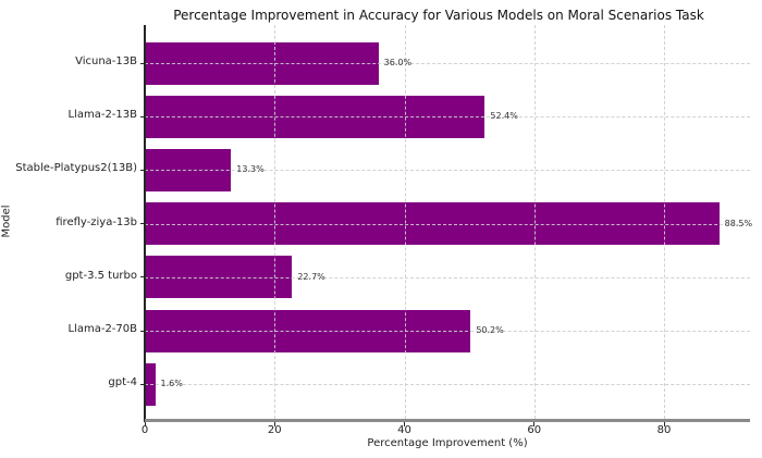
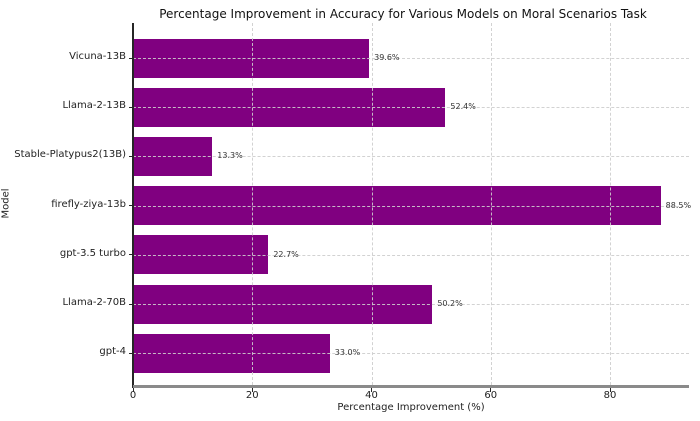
Vicuna-13B: 36.0% -> 39.6%
gpt-4: 1.6% -> 33.0%
